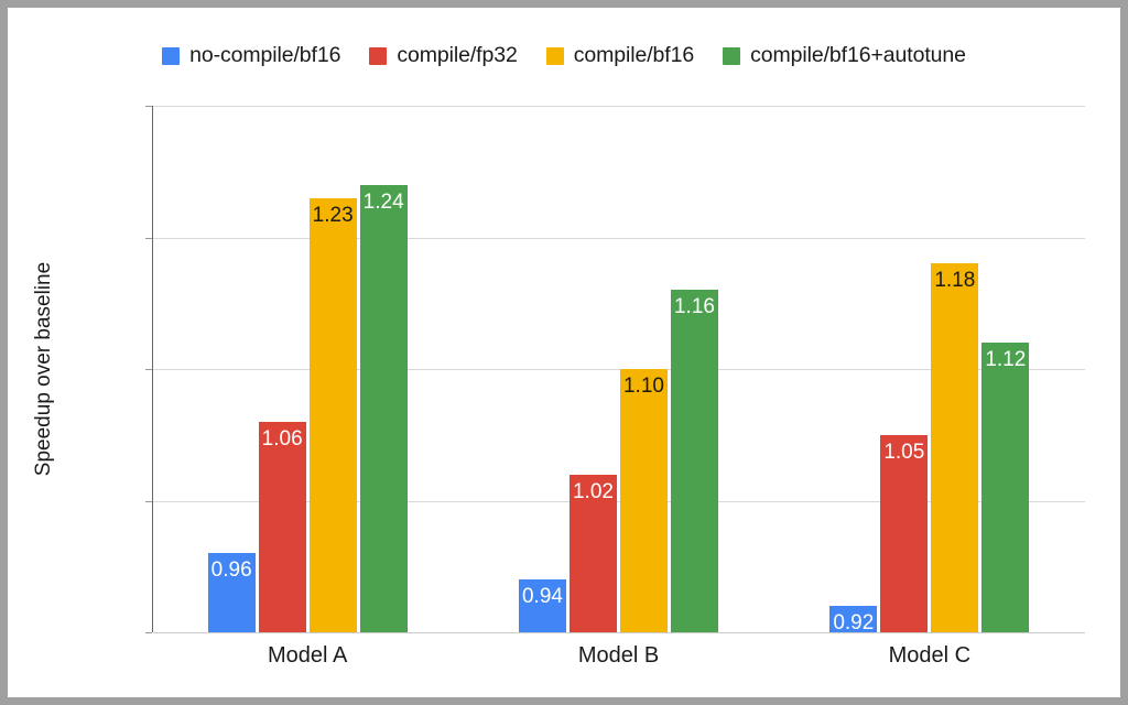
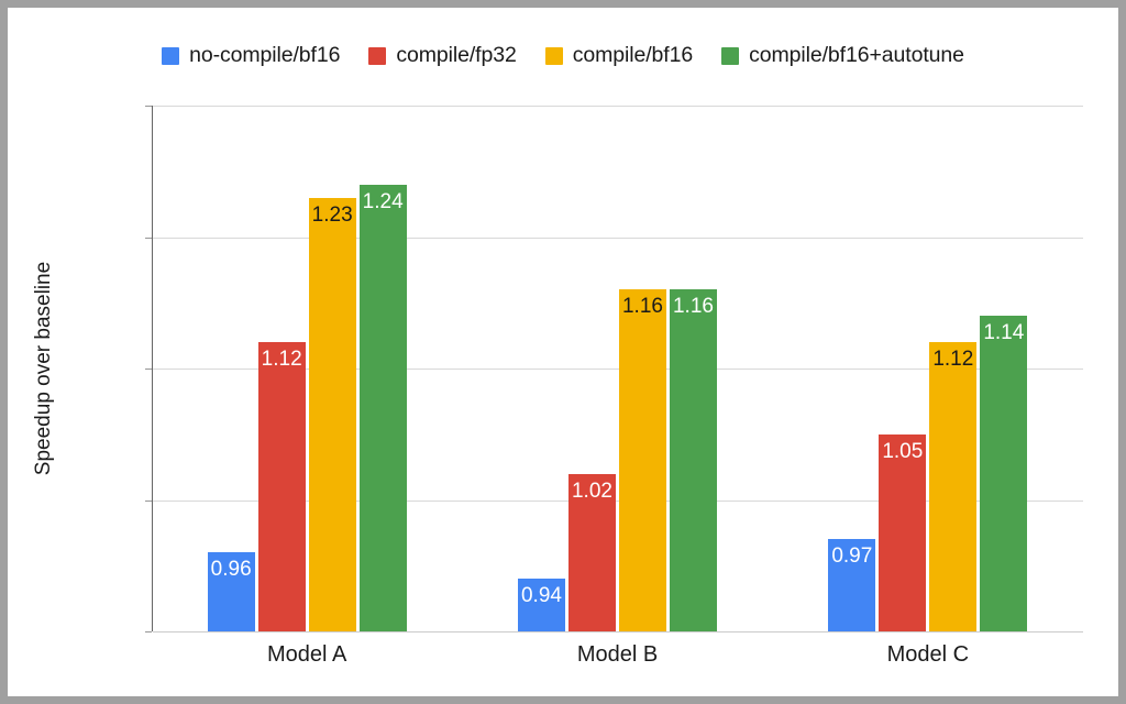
compile/fp32/Model A: 1.06 -> 1.12
compile/bf16/Model B: 1.10 -> 1.16
no-compile/bf16/Model C: 0.92 -> 0.97
compile/bf16/Model C: 1.18 -> 1.12
compile/bf16+autotune/Model C: 1.12 -> 1.14
